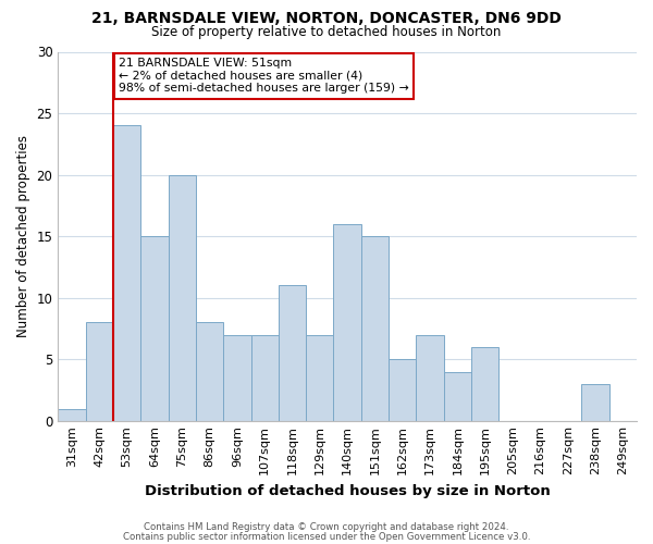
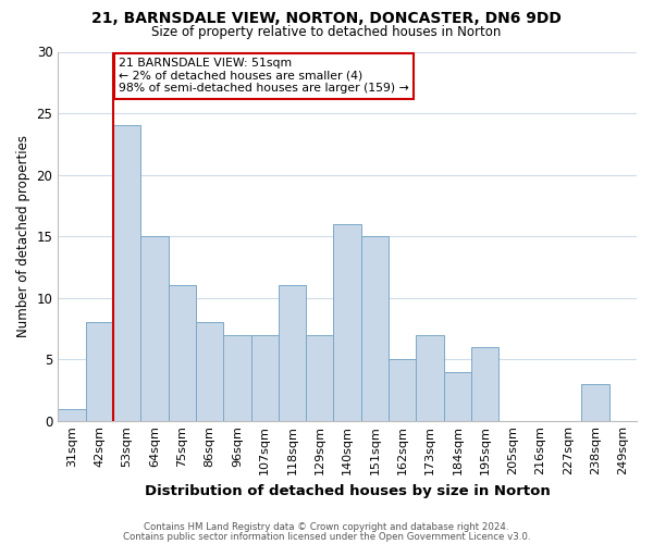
75sqm: 20 -> 11
